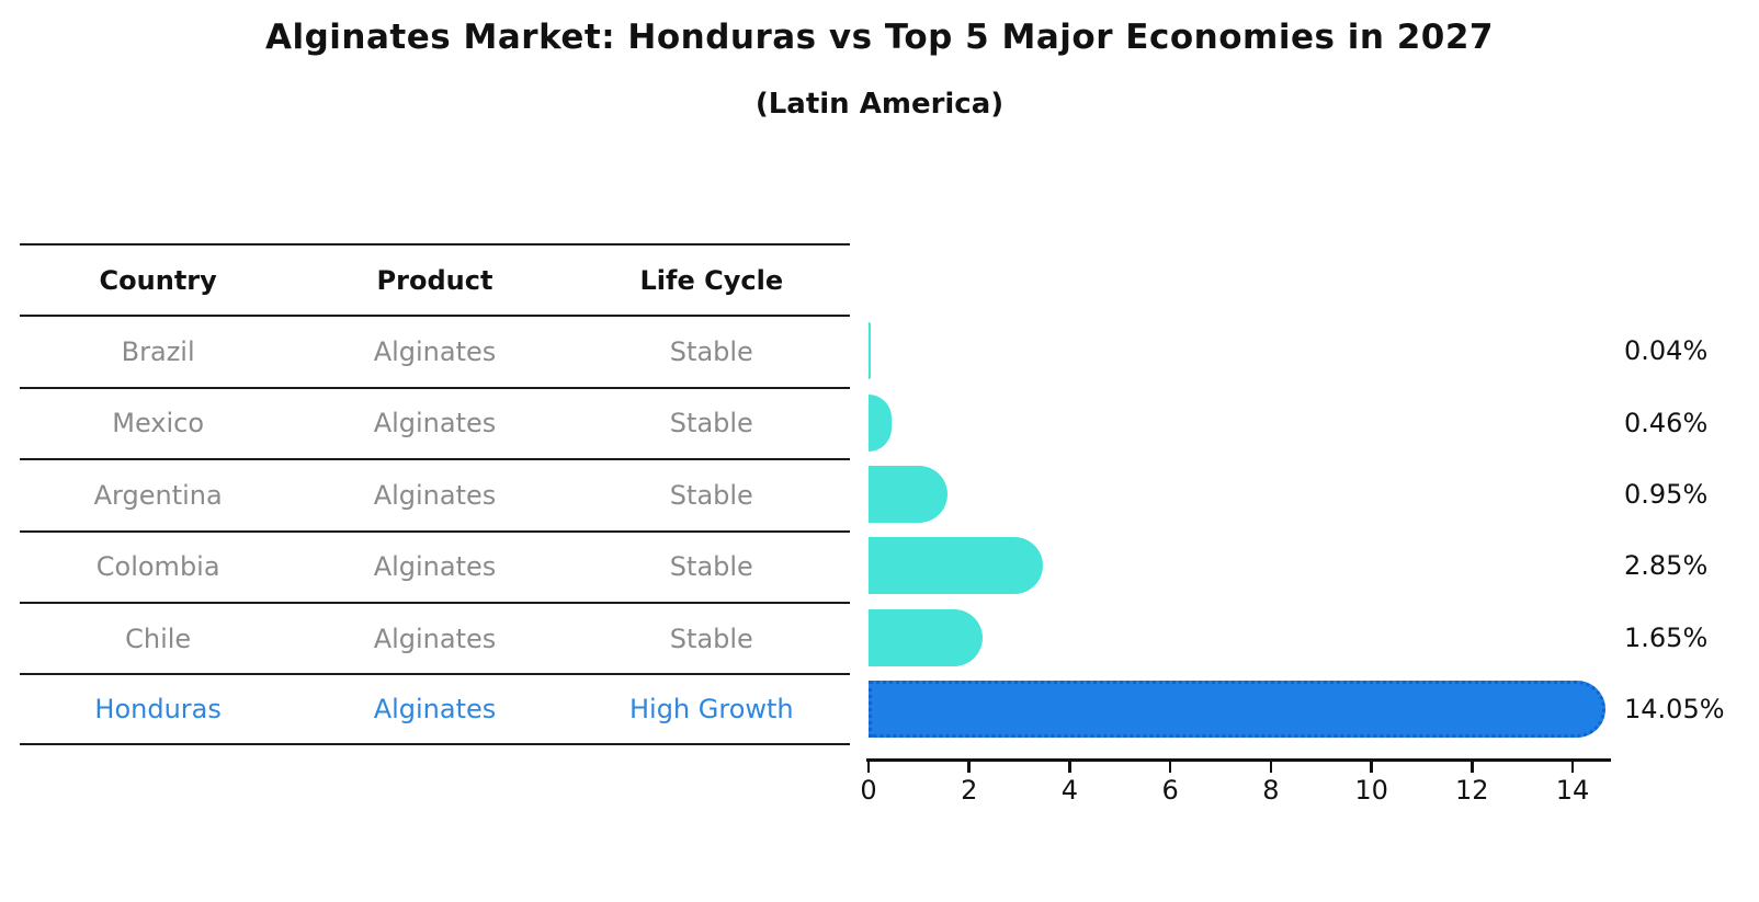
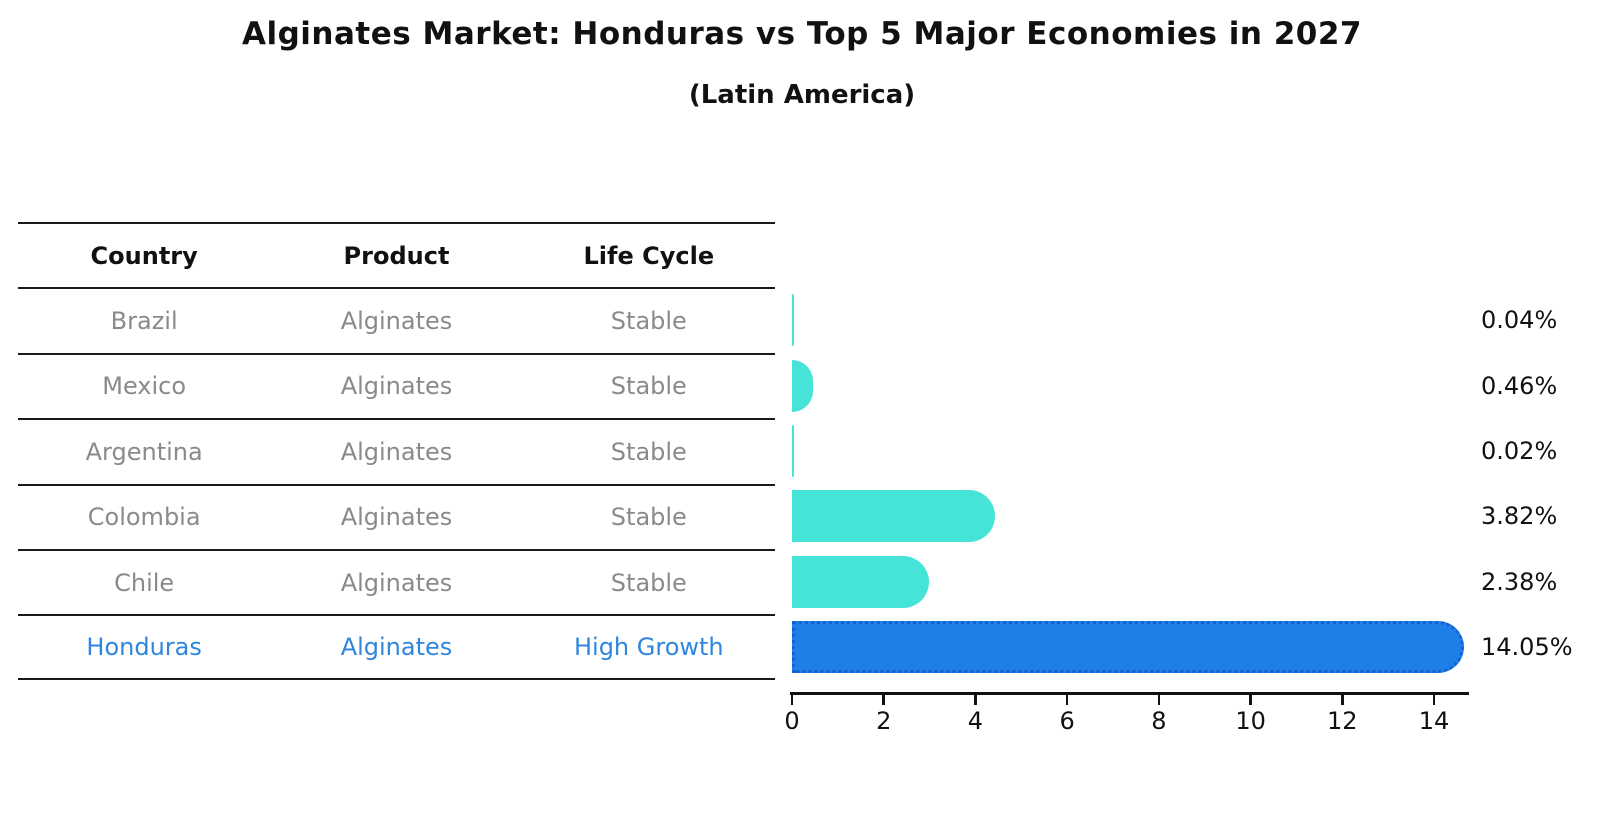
Argentina: 0.95% -> 0.02%
Colombia: 2.85% -> 3.82%
Chile: 1.65% -> 2.38%
